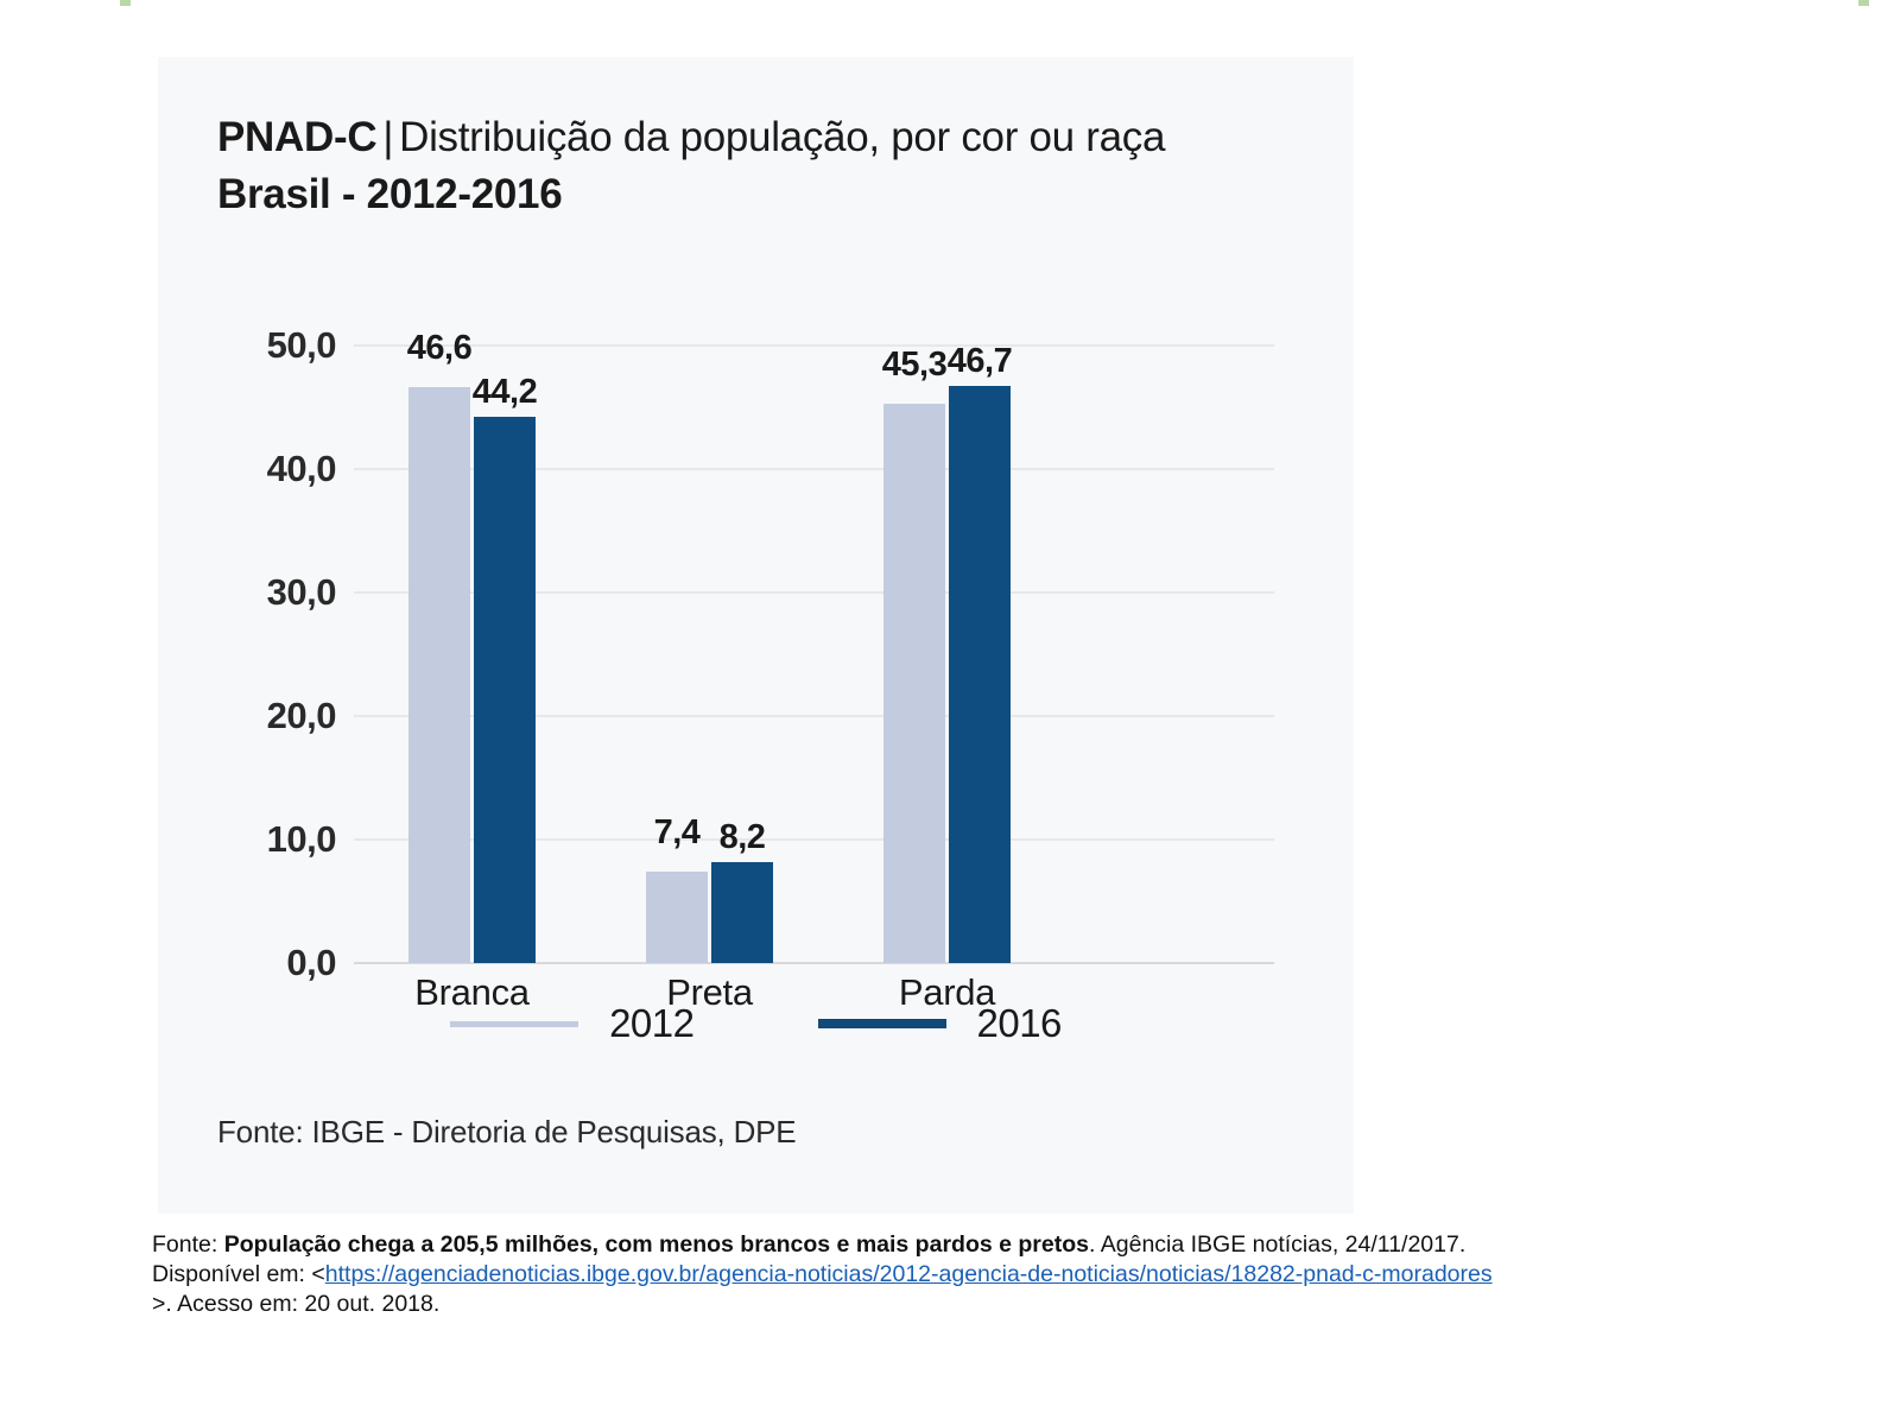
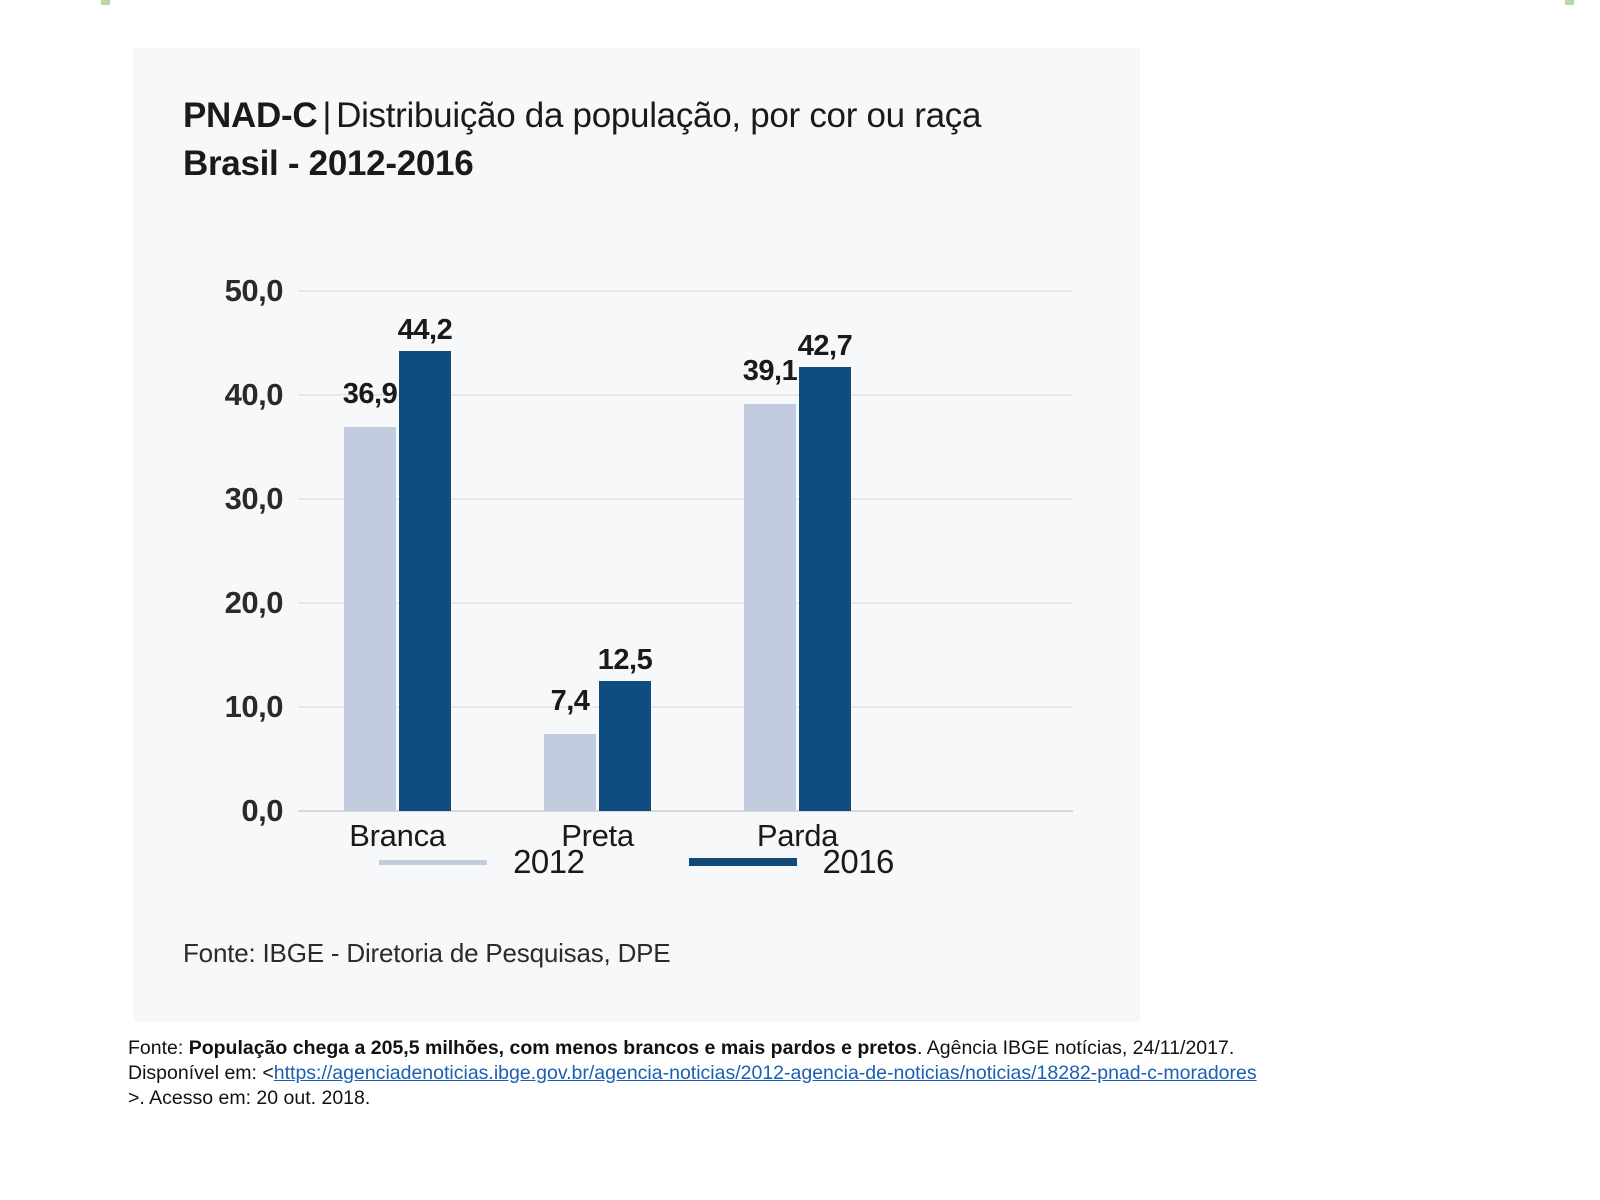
2012/Branca: 46,6 -> 36,9
2016/Preta: 8,2 -> 12,5
2012/Parda: 45,3 -> 39,1
2016/Parda: 46,7 -> 42,7
